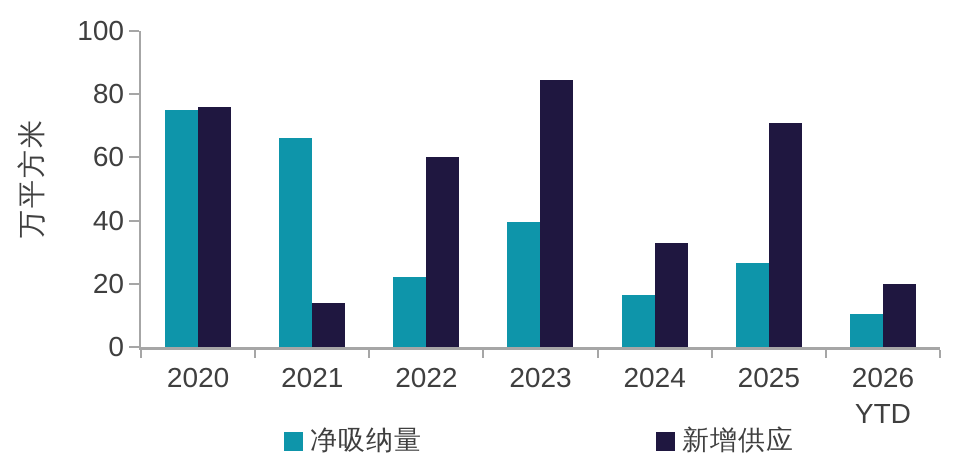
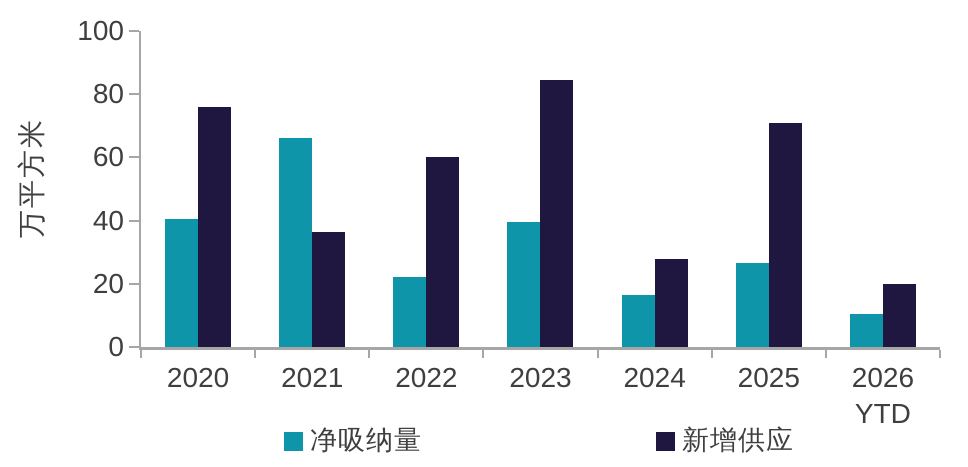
净吸纳量/2020: 75 -> 40
新增供应/2021: 14 -> 36
新增供应/2024: 33 -> 28
